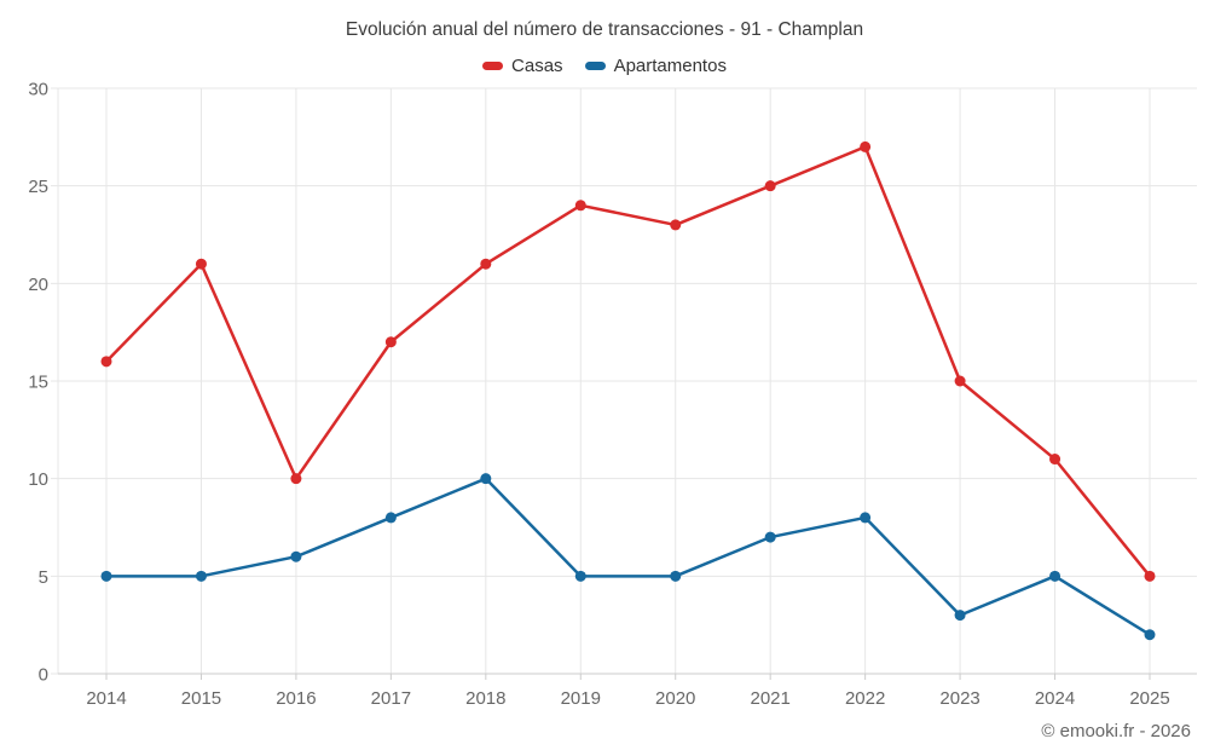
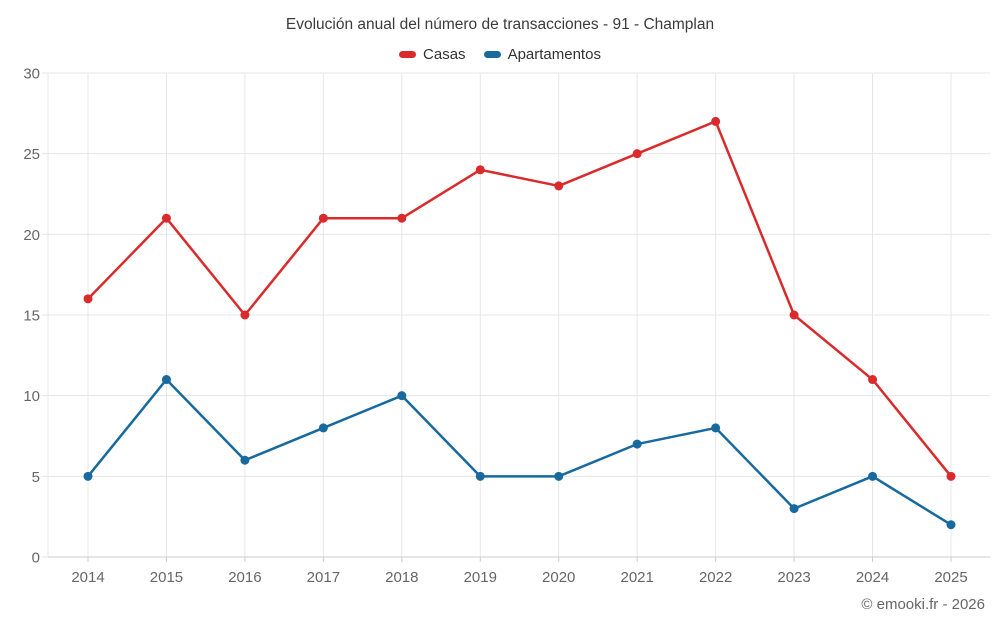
Apartamentos/2015: 5 -> 11
Casas/2016: 10 -> 15
Casas/2017: 17 -> 21
